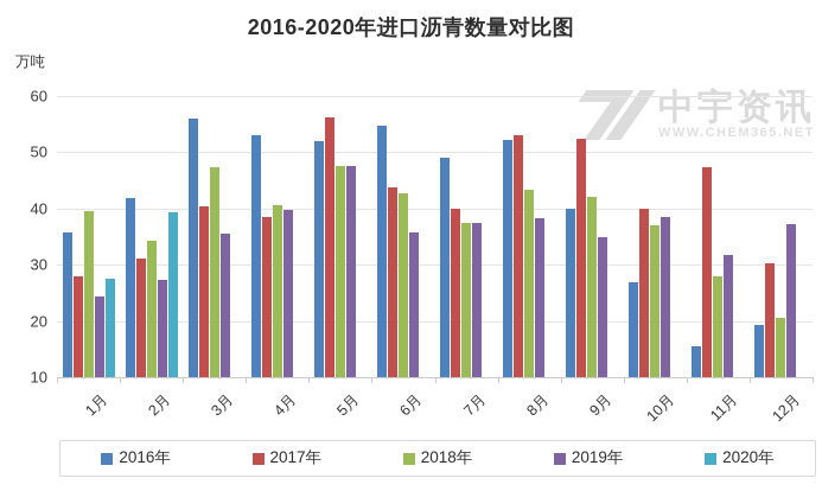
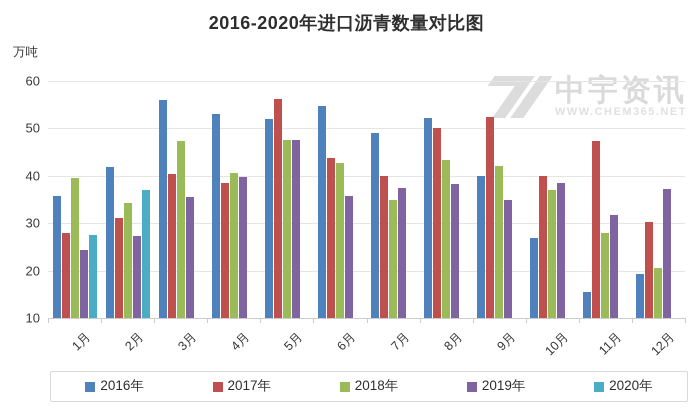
2020年/2月: 39 -> 37
2018年/7月: 38 -> 35
2017年/8月: 53 -> 50
